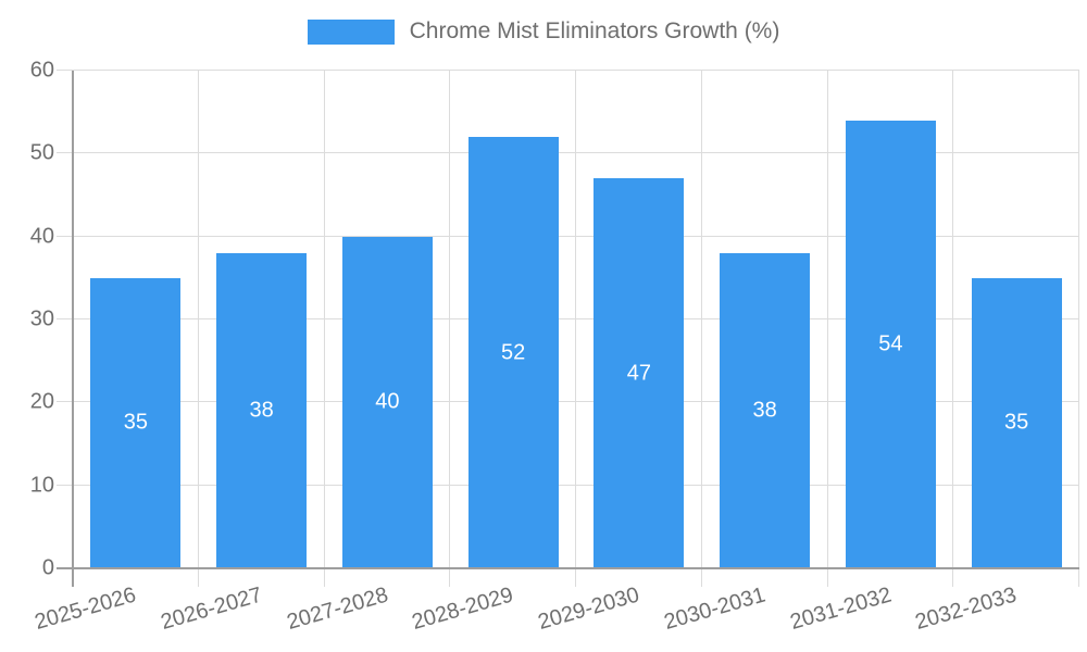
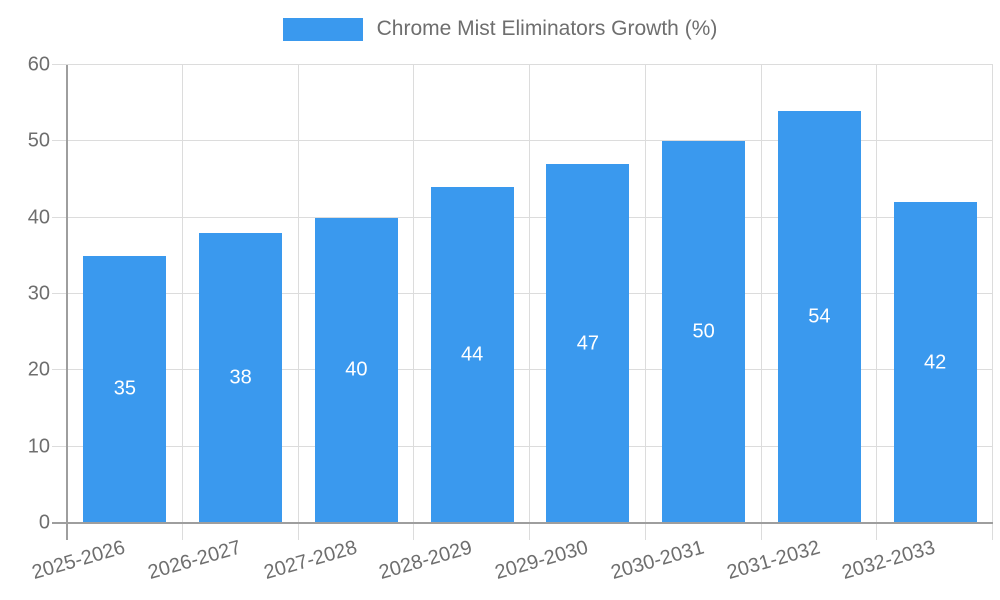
2028-2029: 52 -> 44
2030-2031: 38 -> 50
2032-2033: 35 -> 42
